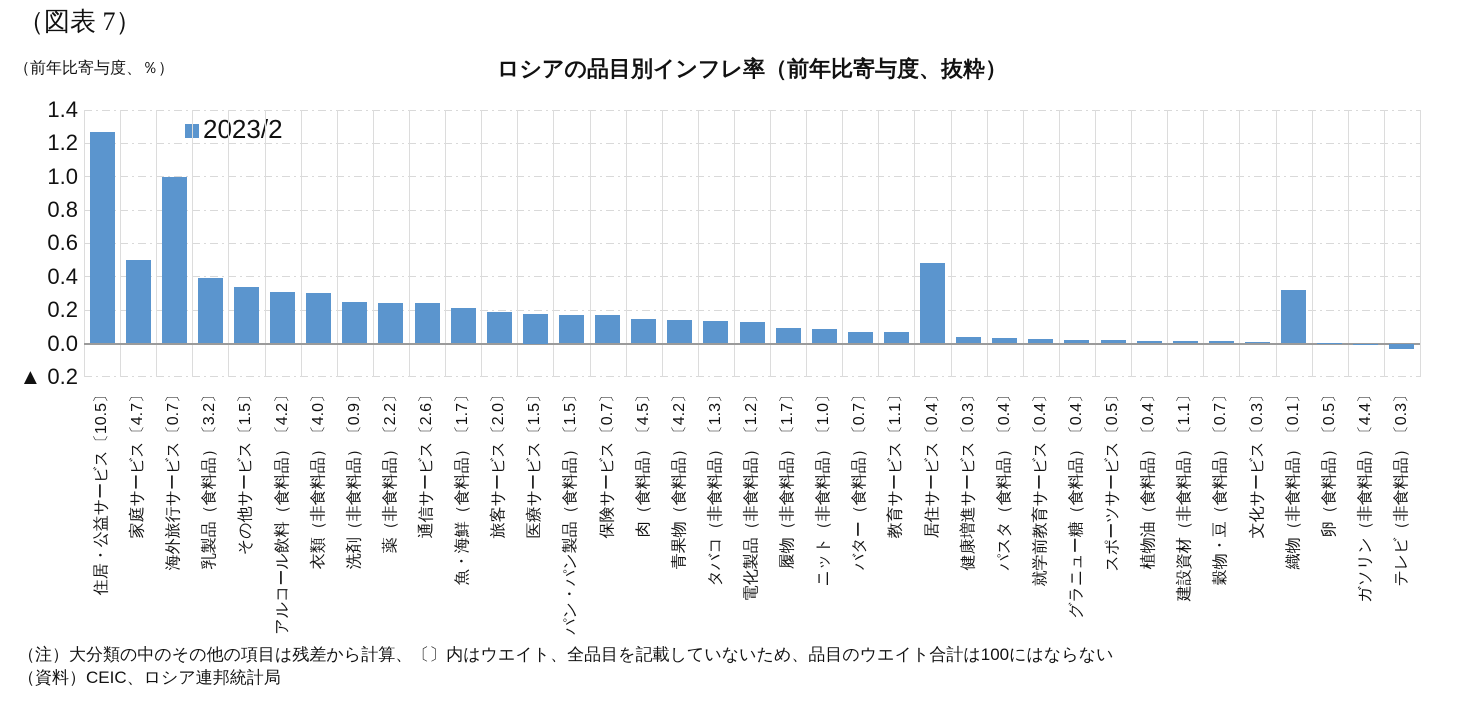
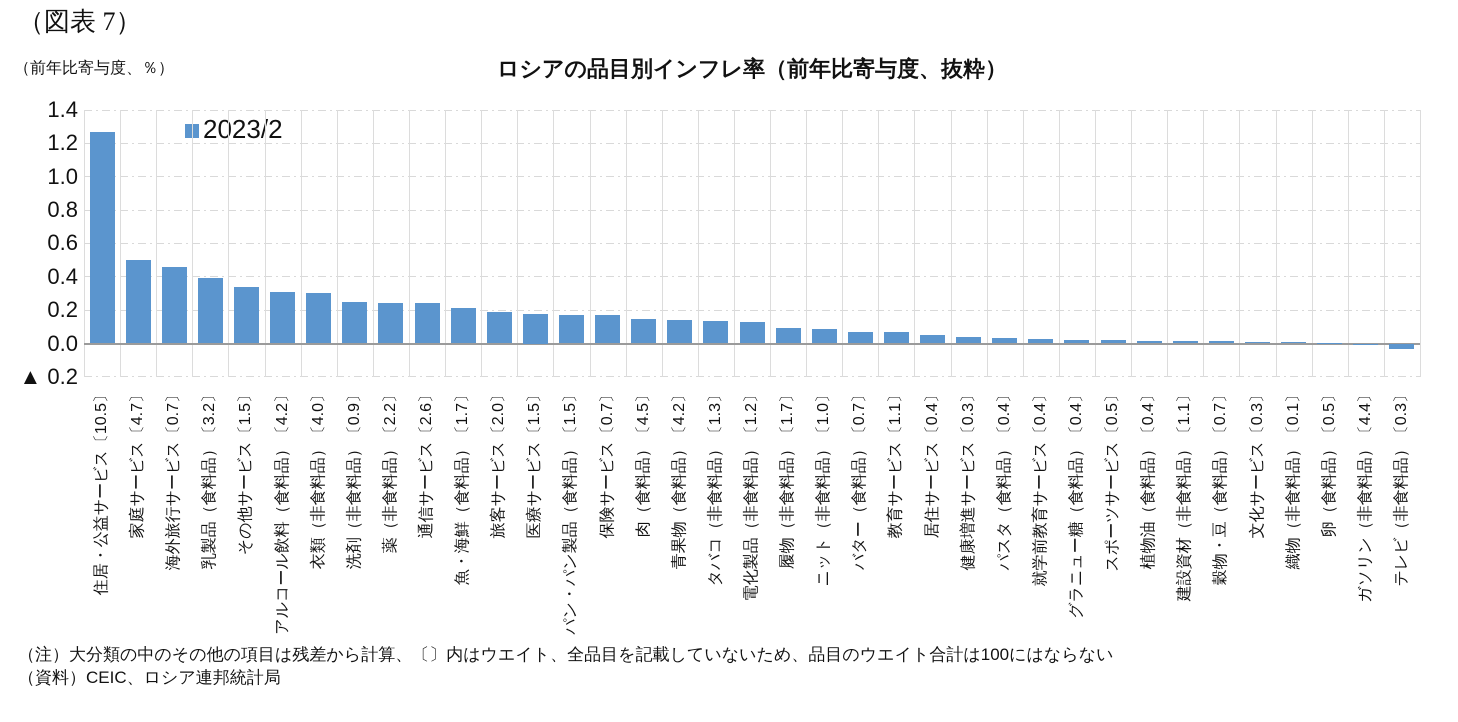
海外旅行サービス〔0.7〕: 1.00 -> 0.46
居住サービス〔0.4〕: 0.48 -> 0.05
織物（非食料品）〔0.1〕: 0.32 -> 0.01
